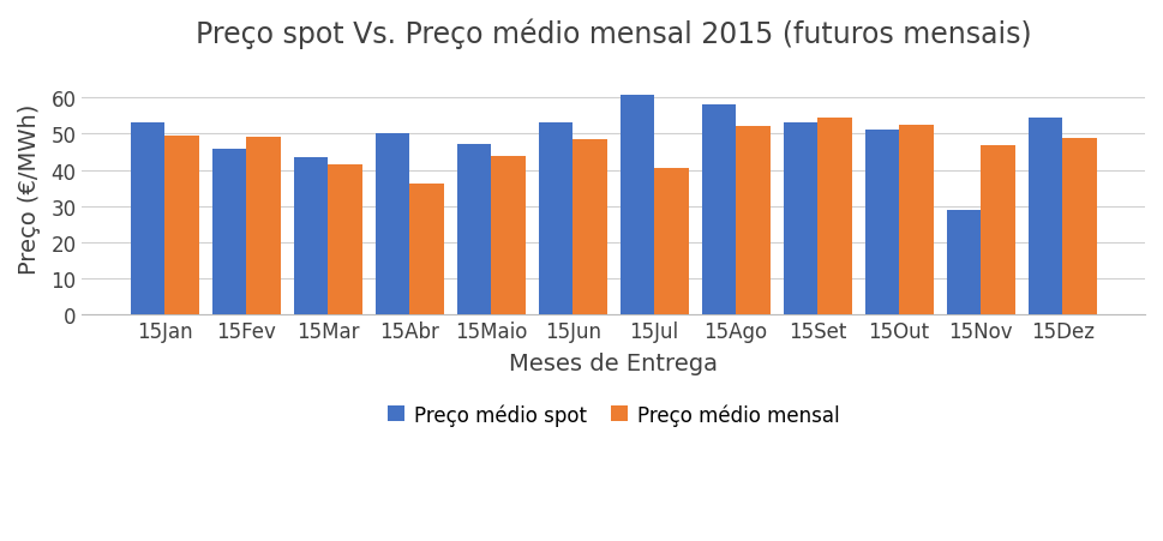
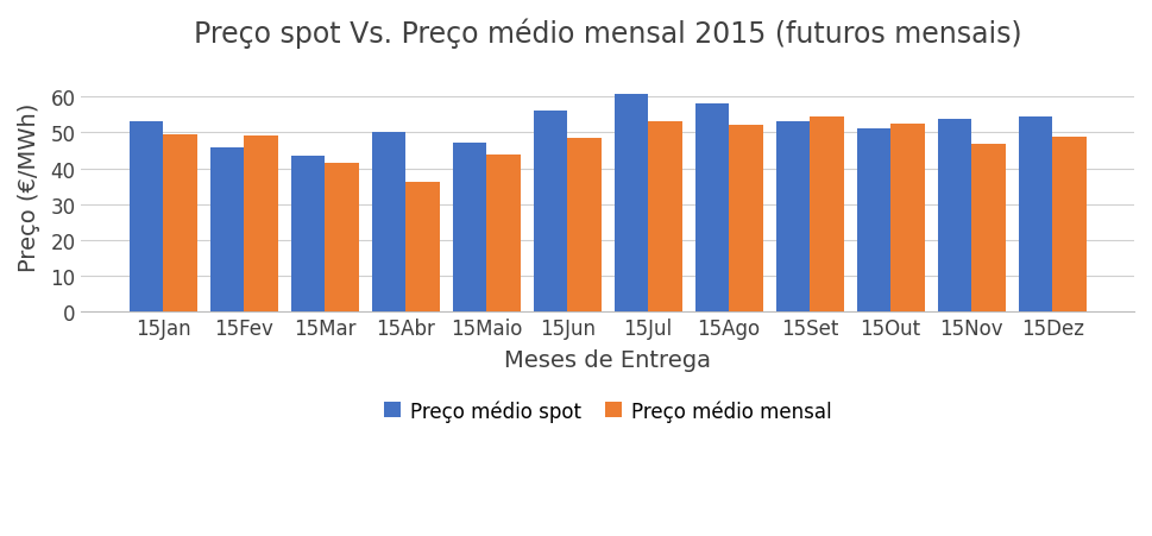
Preço médio spot/15Jun: 53.0 -> 56.0
Preço médio mensal/15Jul: 40.5 -> 53.2
Preço médio spot/15Nov: 29.0 -> 53.7
